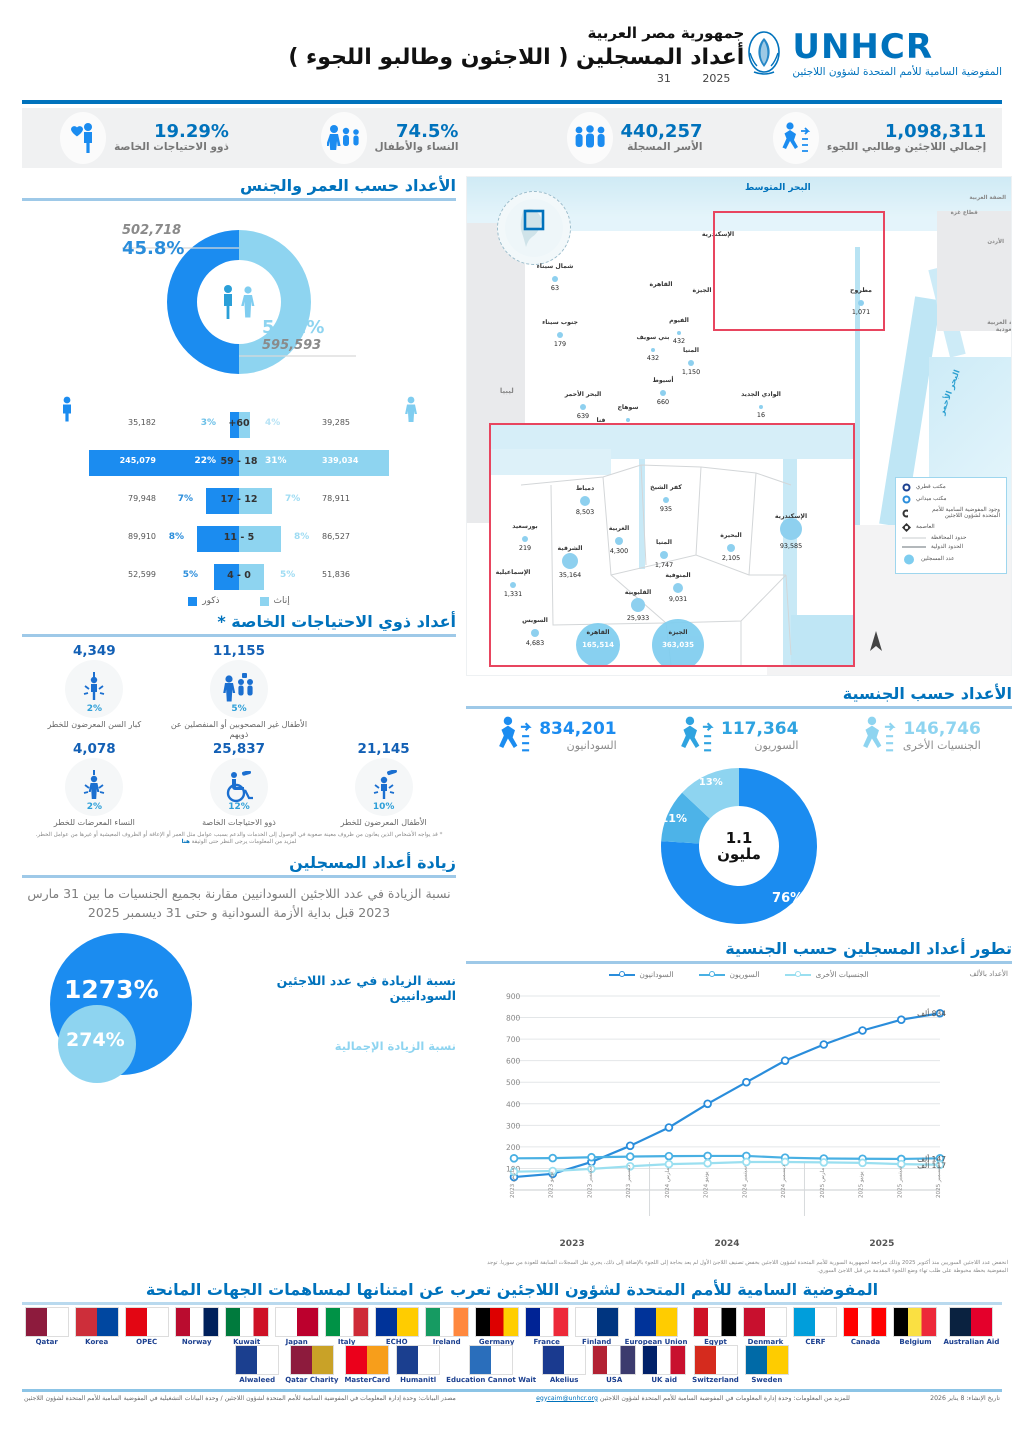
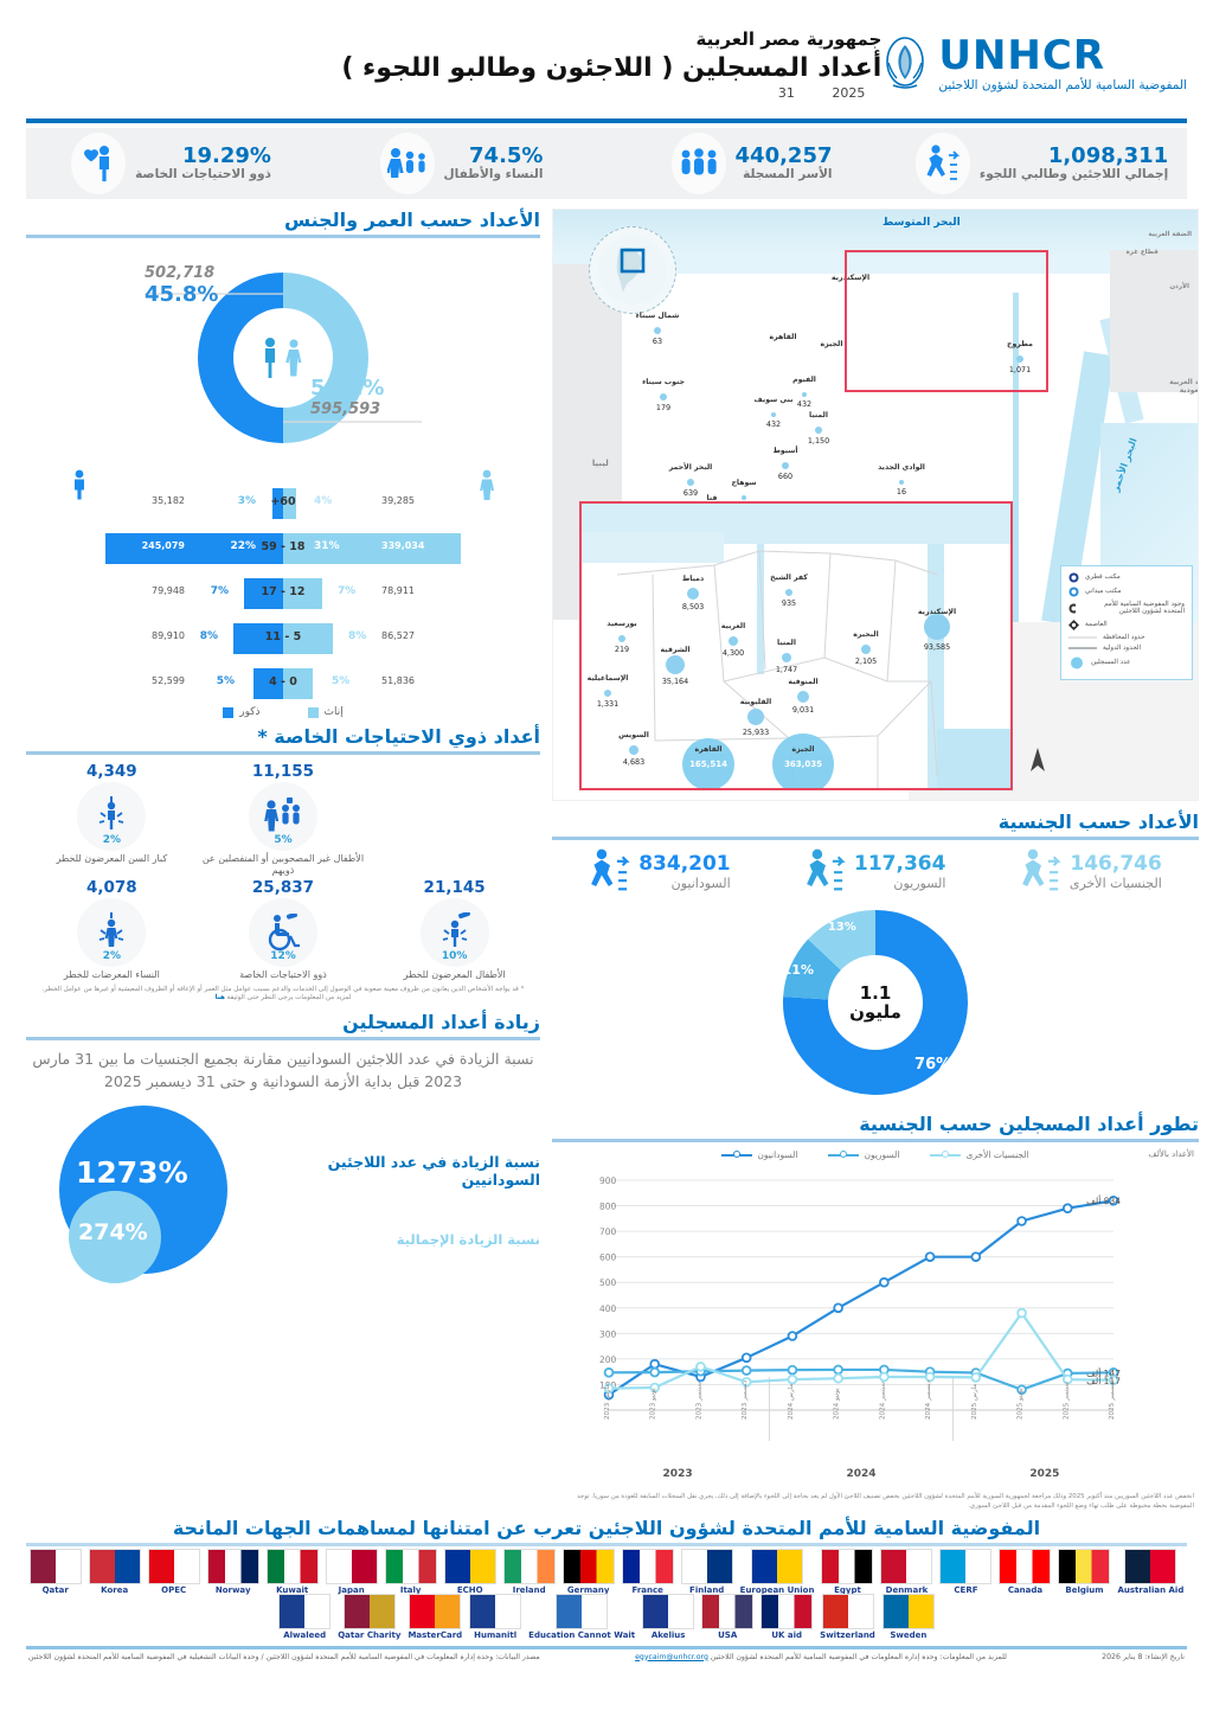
السودانيون/يونيو 2023: 80 -> 180
الجنسيات الأخرى/سبتمبر 2023: 100 -> 170
السودانيون/مارس 2025: 680 -> 600
السوريون/يونيو 2025: 140 -> 80
الجنسيات الأخرى/يونيو 2025: 130 -> 380
